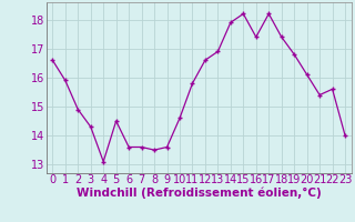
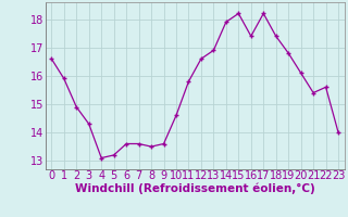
5: 14.5 -> 13.2
